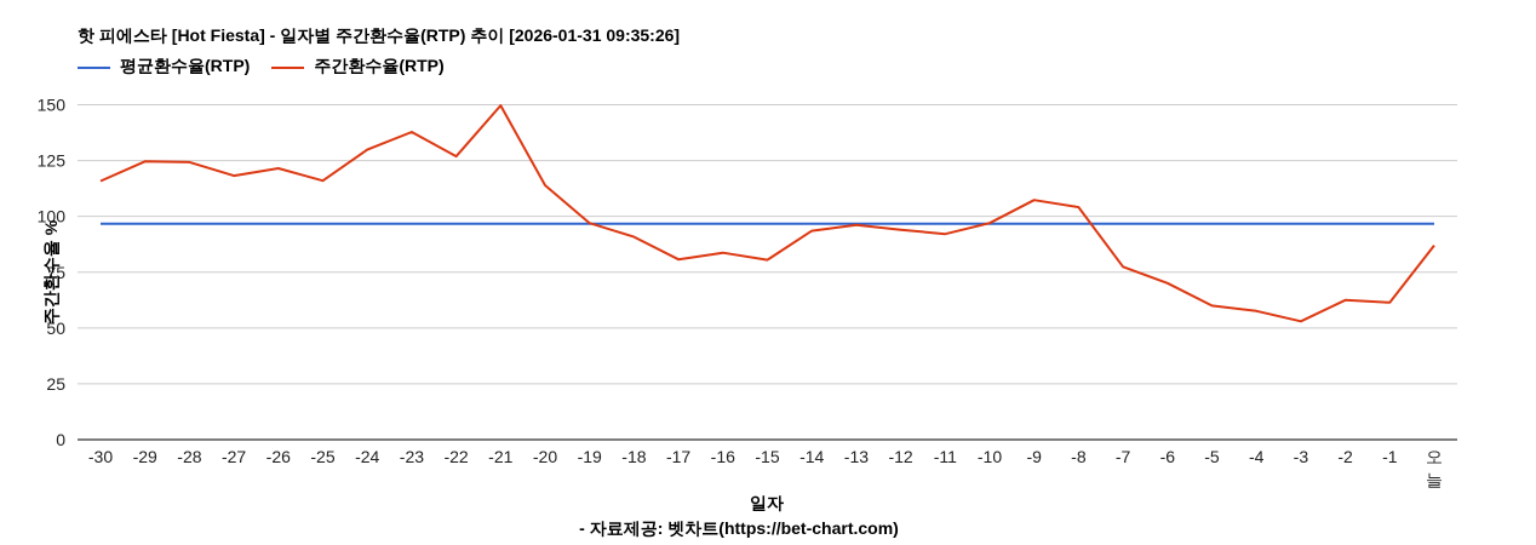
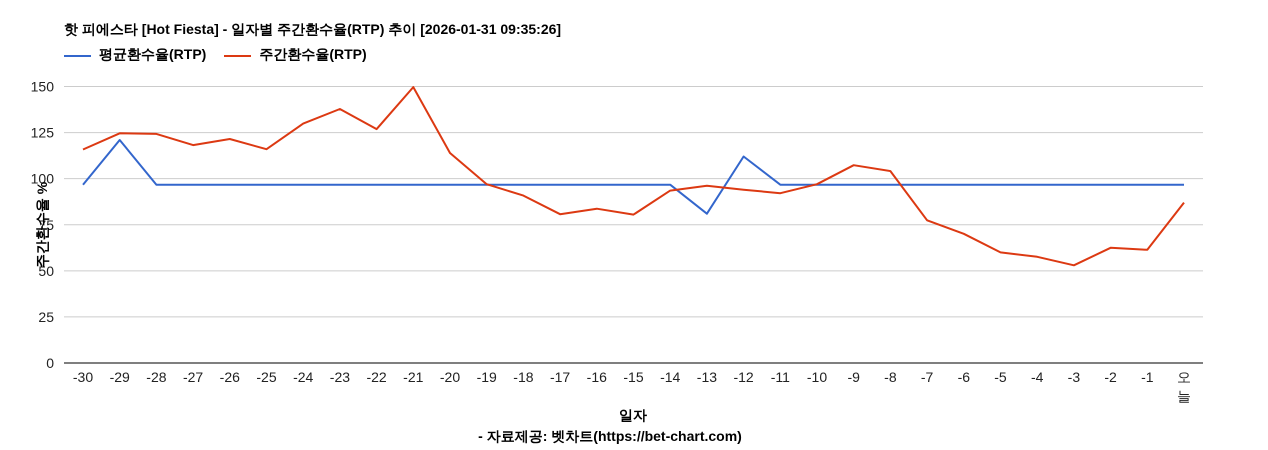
평균환수율(RTP)/-29: 97 -> 121
평균환수율(RTP)/-13: 97 -> 81
평균환수율(RTP)/-12: 97 -> 112
